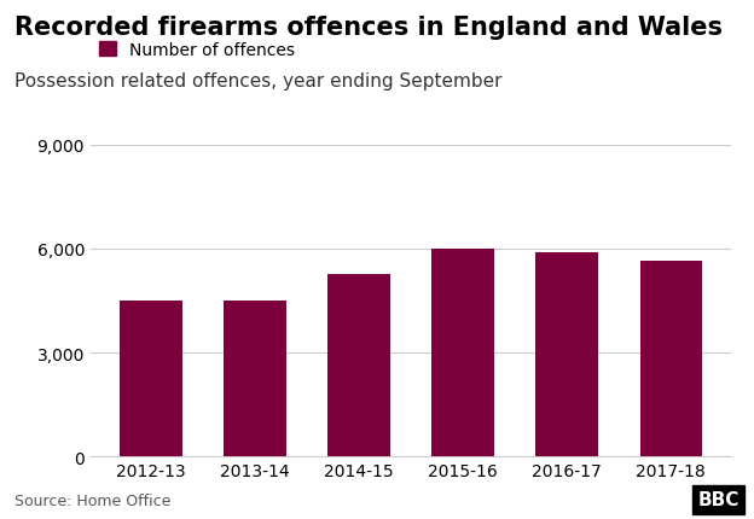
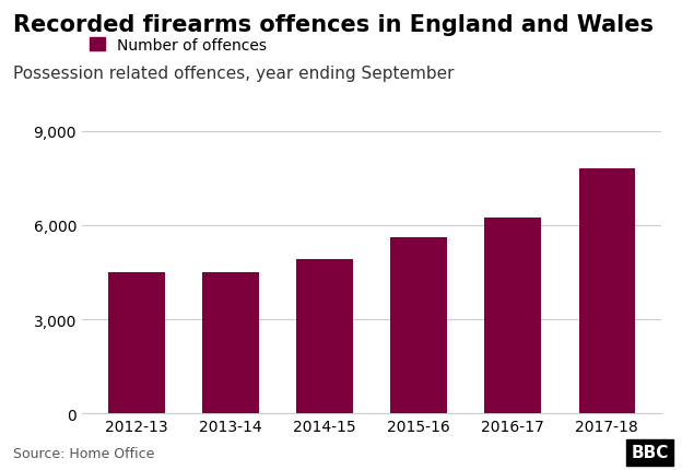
2014-15: 5,250 -> 4,900
2015-16: 6,000 -> 5,620
2016-17: 5,900 -> 6,230
2017-18: 5,650 -> 7,800
